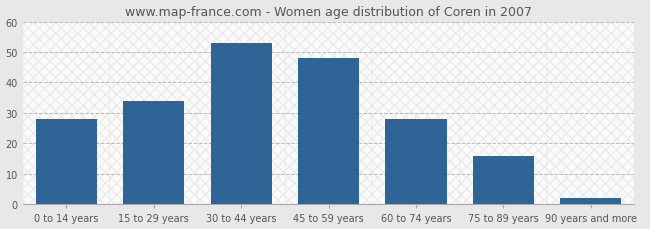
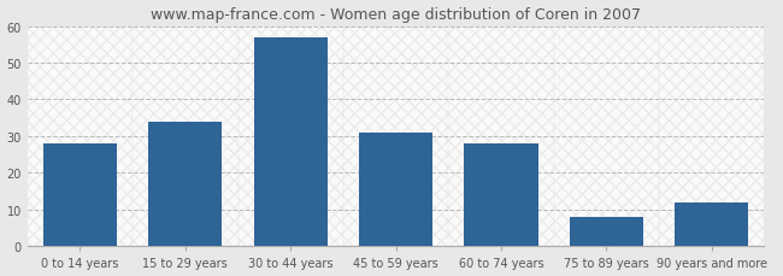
30 to 44 years: 53 -> 57
45 to 59 years: 48 -> 31
75 to 89 years: 16 -> 8
90 years and more: 2 -> 12
